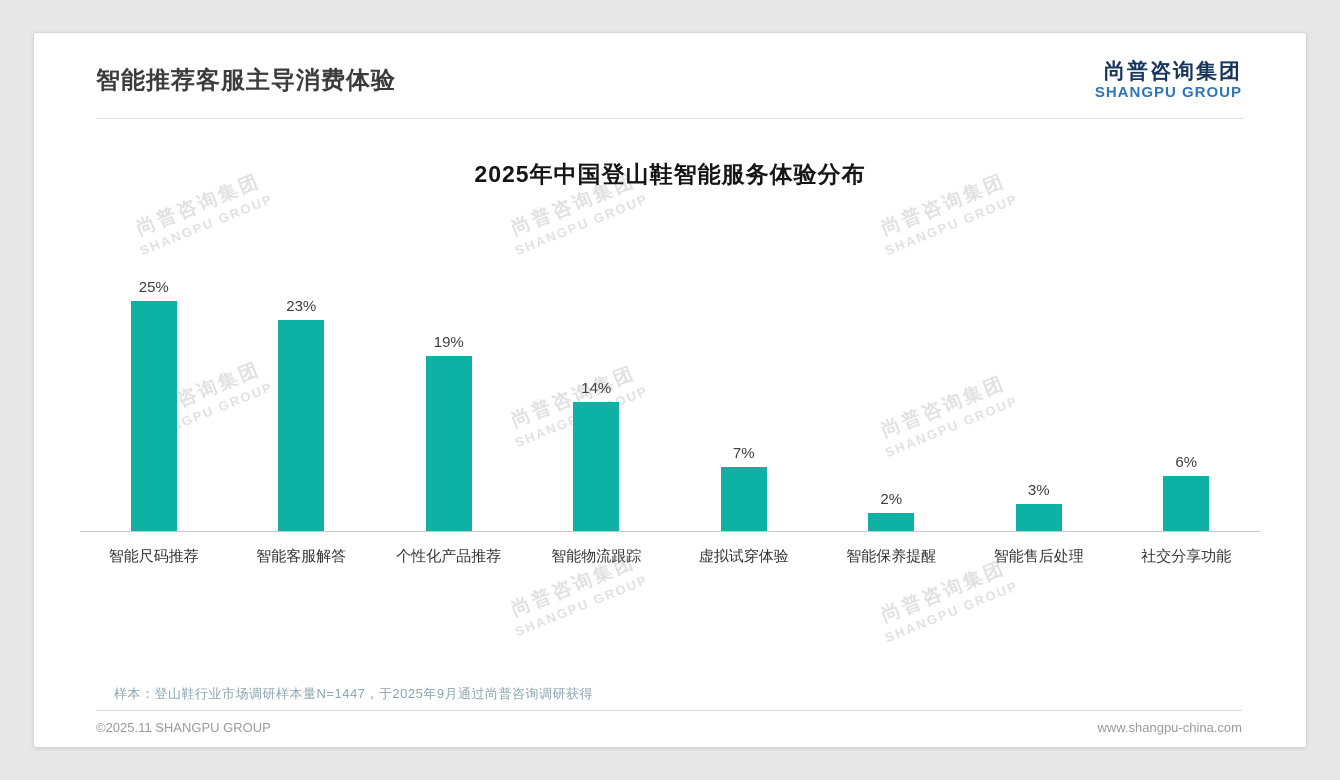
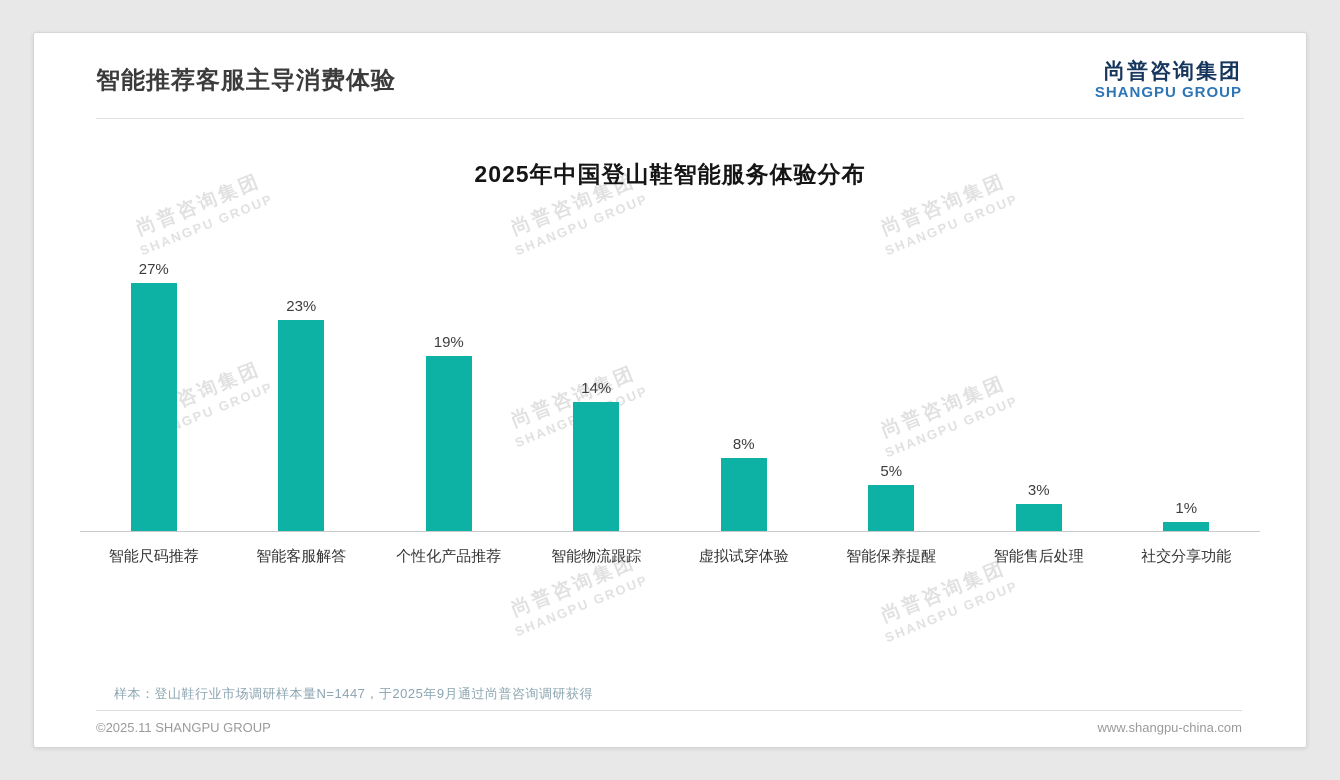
智能尺码推荐: 25% -> 27%
虚拟试穿体验: 7% -> 8%
智能保养提醒: 2% -> 5%
社交分享功能: 6% -> 1%
